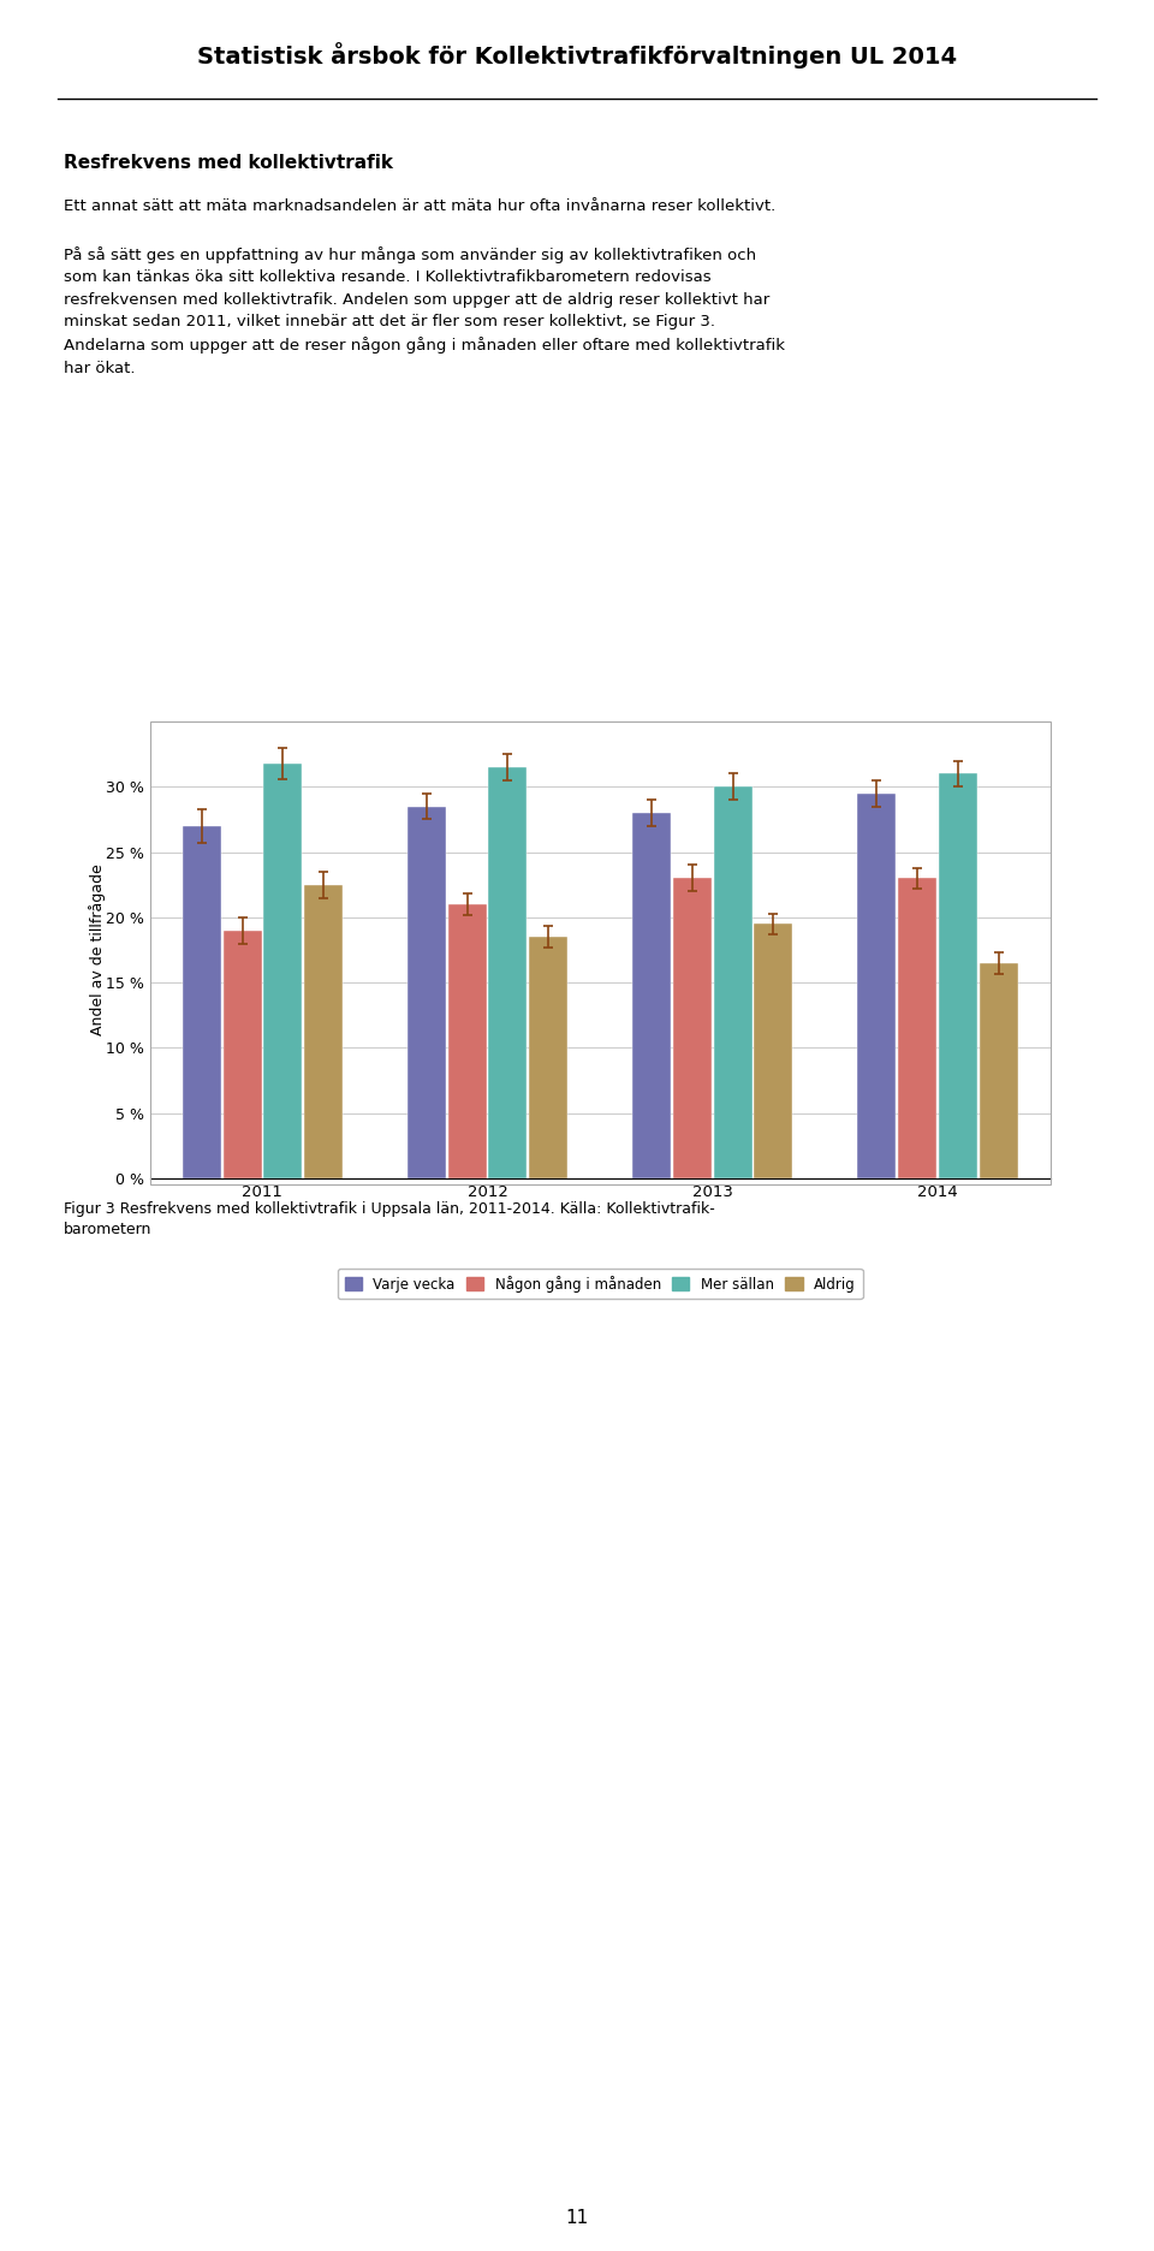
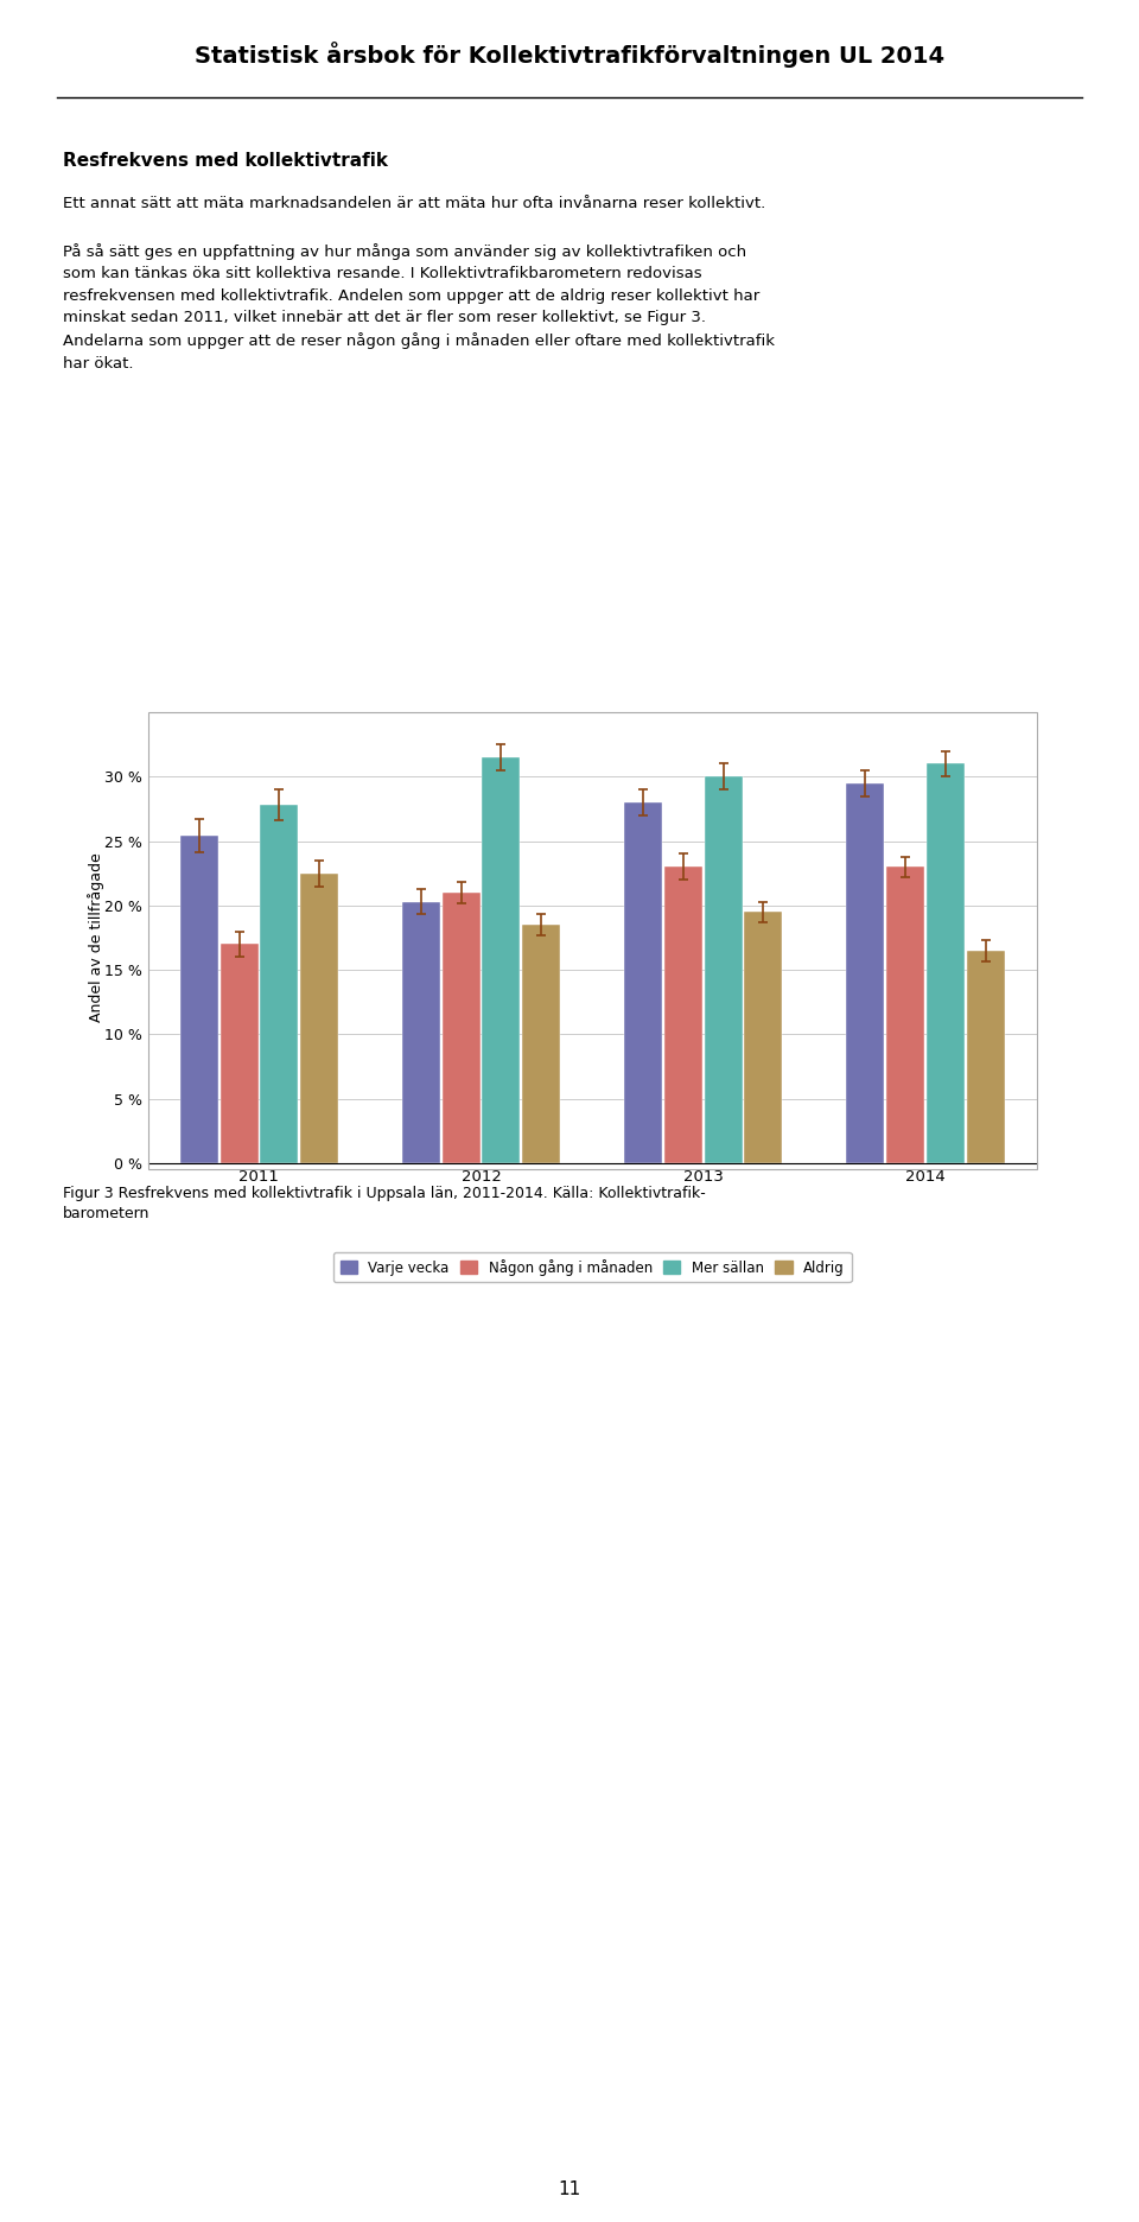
Varje vecka/2011: 27.0 % -> 25.4 %
Någon gång i månaden/2011: 19 % -> 17 %
Mer sällan/2011: 31.8 % -> 27.8 %
Varje vecka/2012: 28.5 % -> 20.3 %
